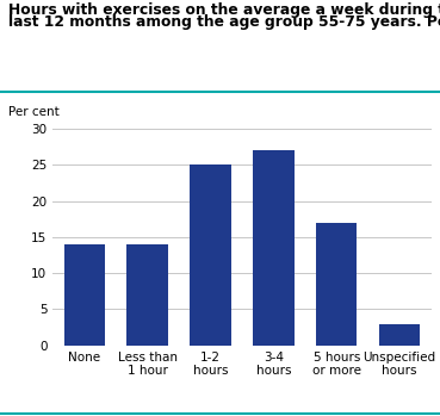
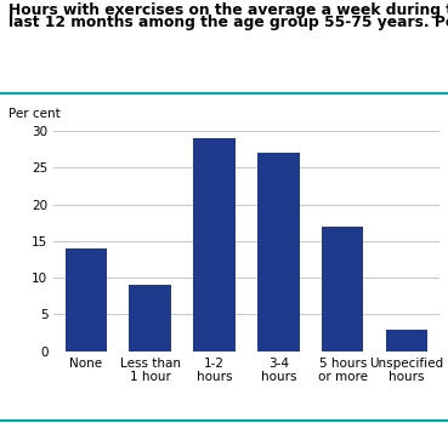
Less than 1 hour: 14 -> 9
1-2 hours: 25 -> 29
